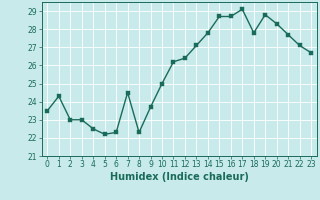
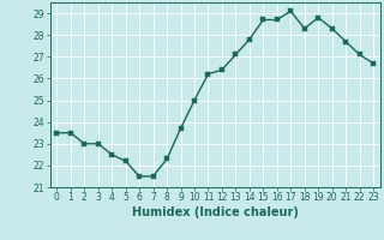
1: 24.3 -> 23.5
6: 22.3 -> 21.5
7: 24.5 -> 21.5
18: 27.8 -> 28.3
